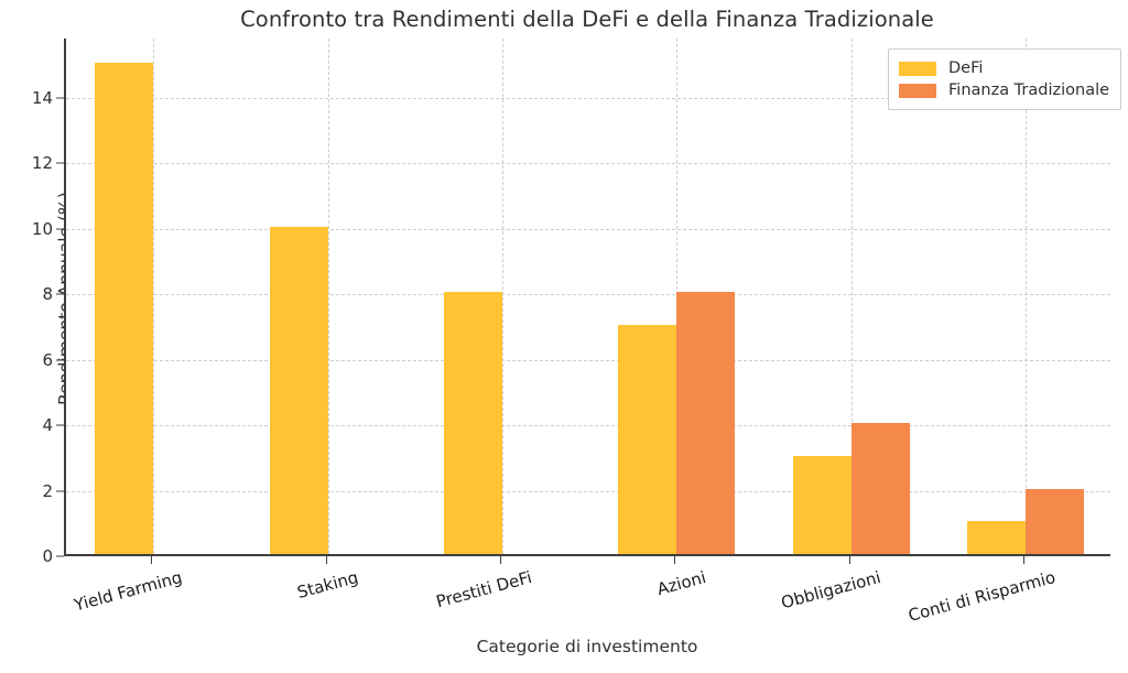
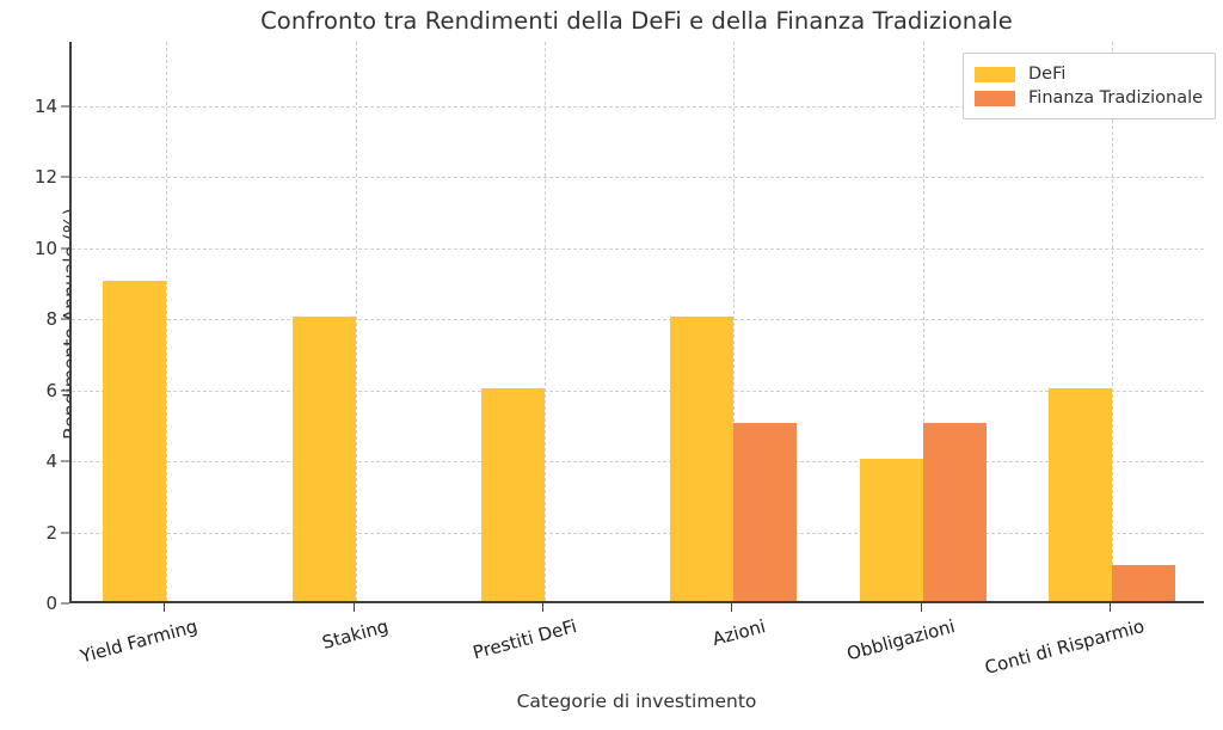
DeFi/Yield Farming: 15 -> 9
DeFi/Staking: 10 -> 8
DeFi/Prestiti DeFi: 8 -> 6
DeFi/Azioni: 7 -> 8
Finanza Tradizionale/Azioni: 8 -> 5
DeFi/Obbligazioni: 3 -> 4
Finanza Tradizionale/Obbligazioni: 4 -> 5
DeFi/Conti di Risparmio: 1 -> 6
Finanza Tradizionale/Conti di Risparmio: 2 -> 1
